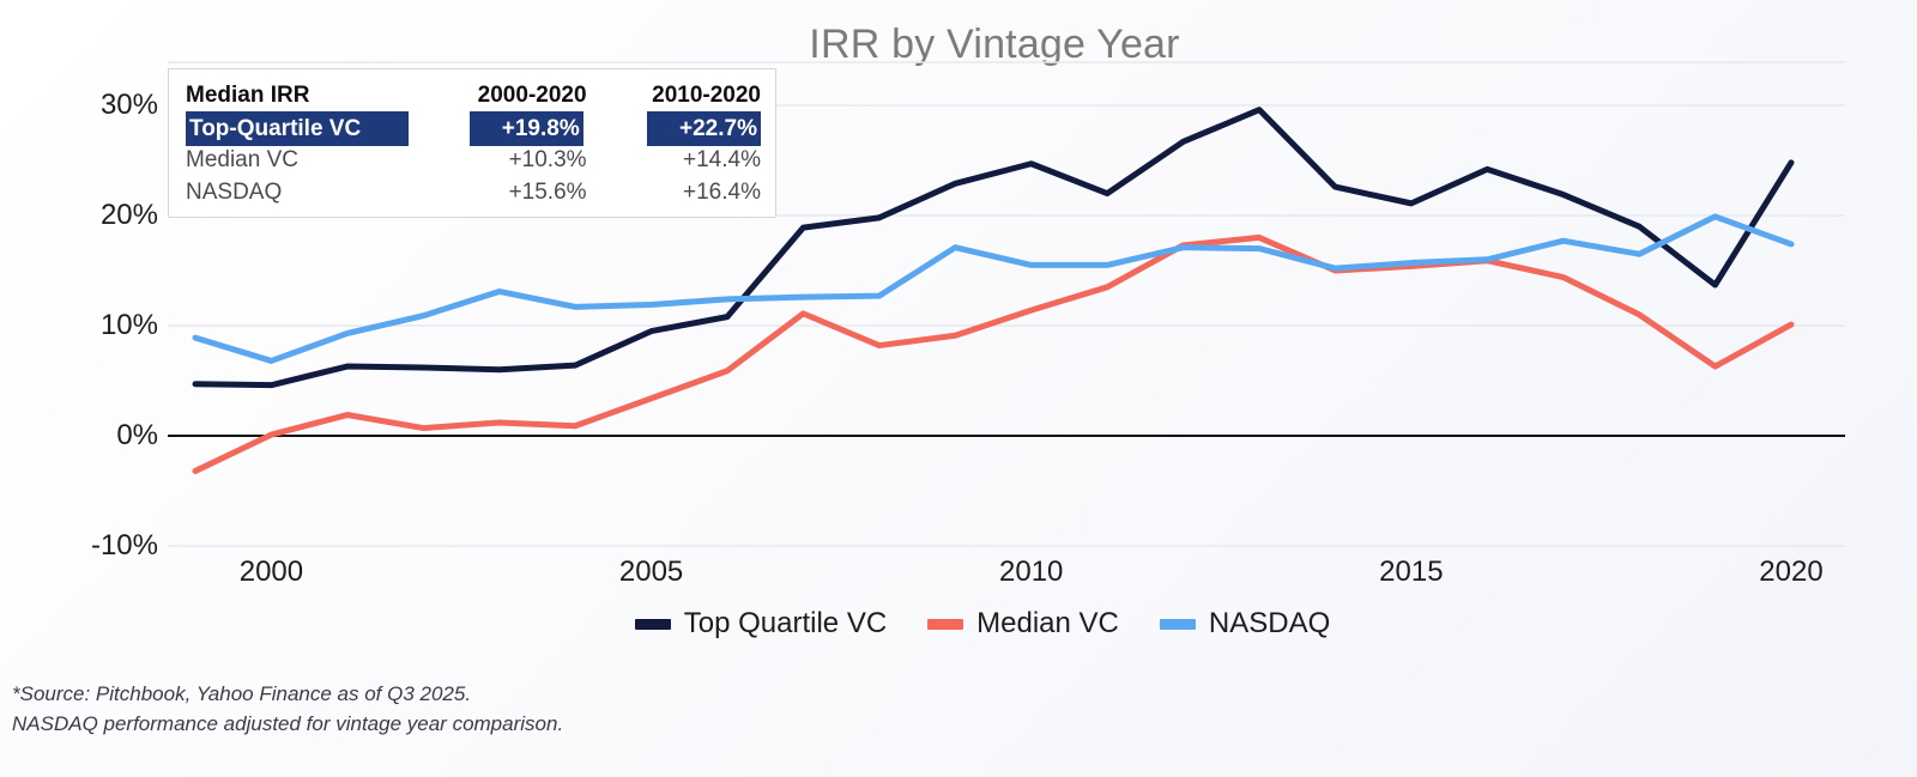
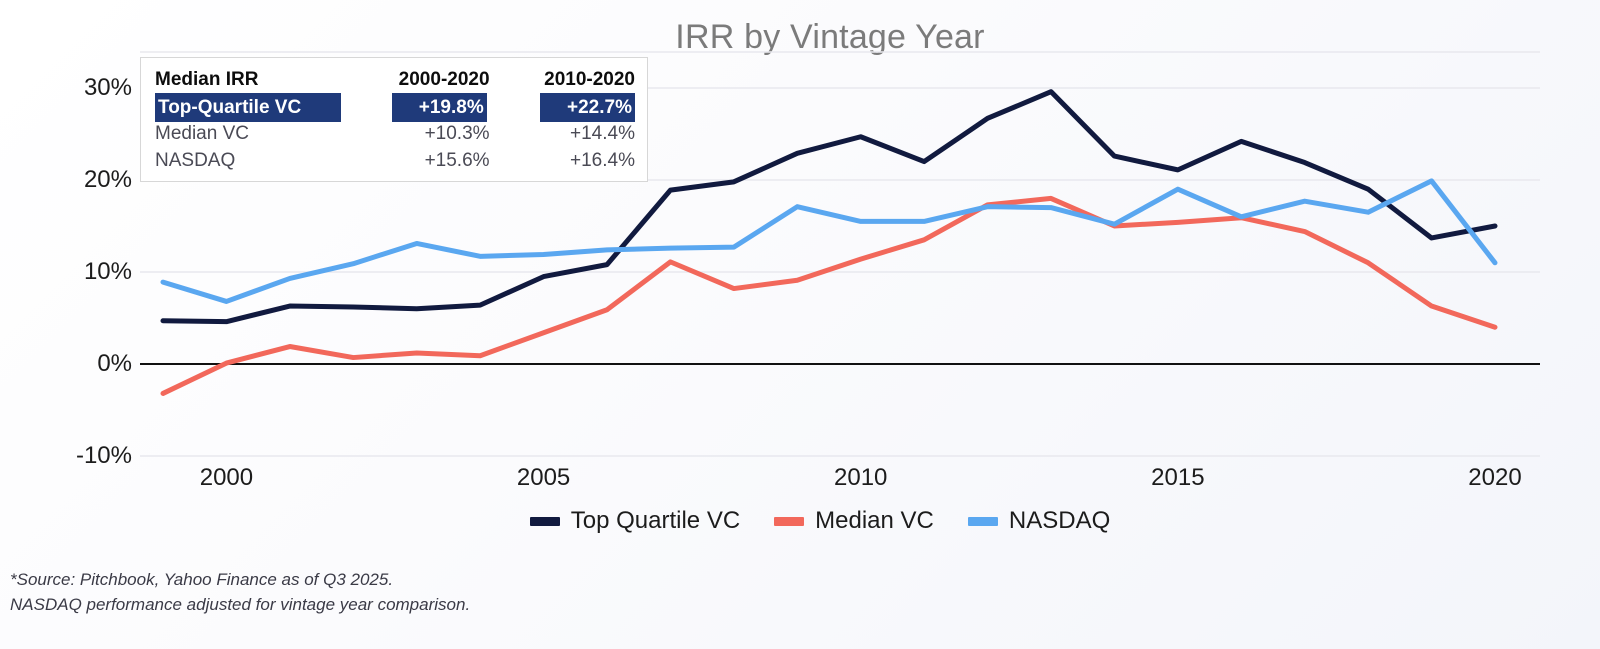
NASDAQ/2015: 16% -> 19%
Top Quartile VC/2020: 25% -> 15%
Median VC/2020: 10% -> 4%
NASDAQ/2020: 17% -> 11%
